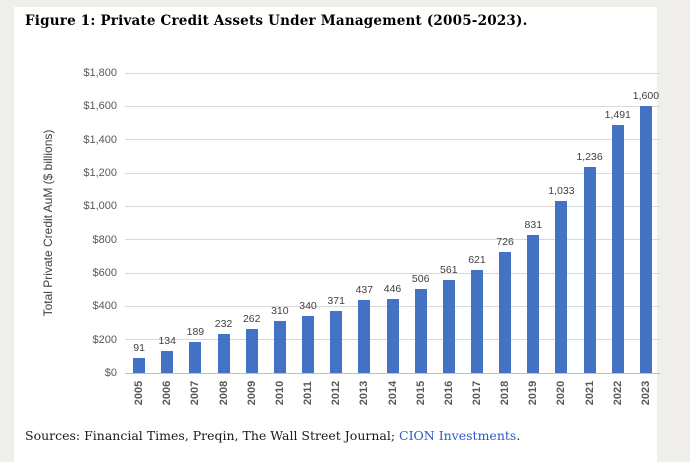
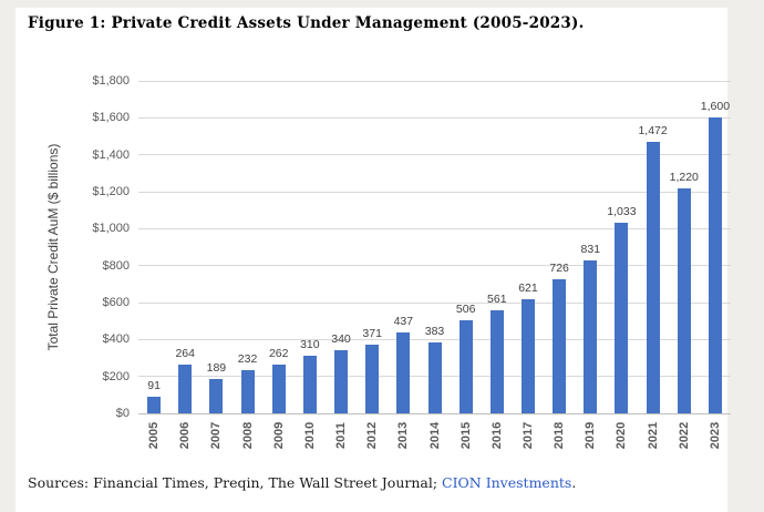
2006: 134 -> 264
2014: 446 -> 383
2021: 1,236 -> 1,472
2022: 1,491 -> 1,220
